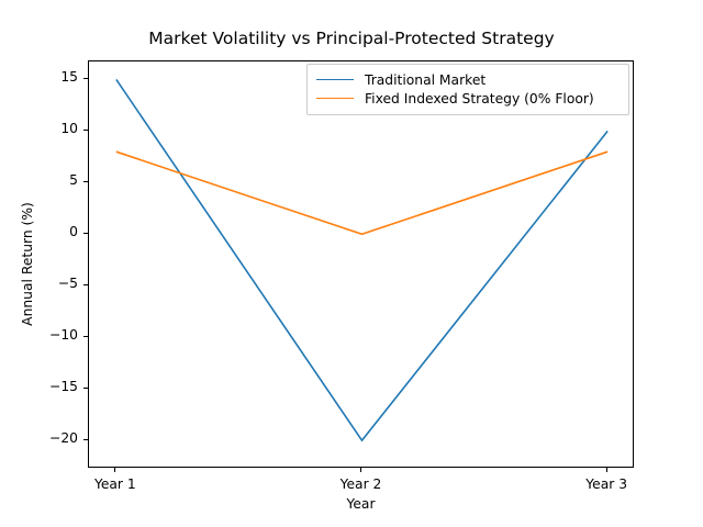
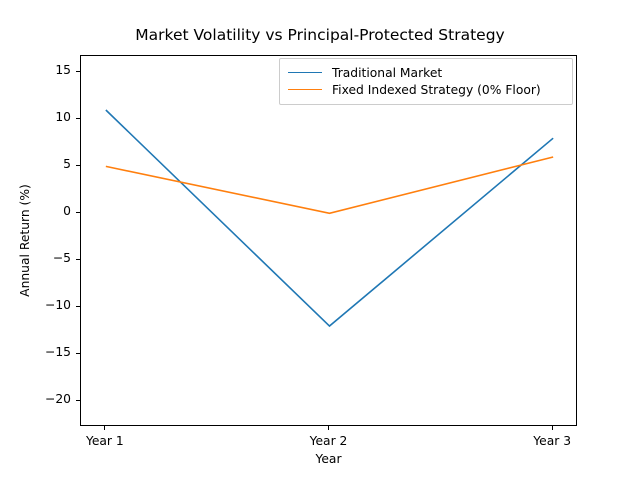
Traditional Market/Year 1: 15 -> 11
Fixed Indexed Strategy (0% Floor)/Year 1: 8 -> 5
Traditional Market/Year 2: -20 -> -12
Traditional Market/Year 3: 10 -> 8
Fixed Indexed Strategy (0% Floor)/Year 3: 8 -> 6
